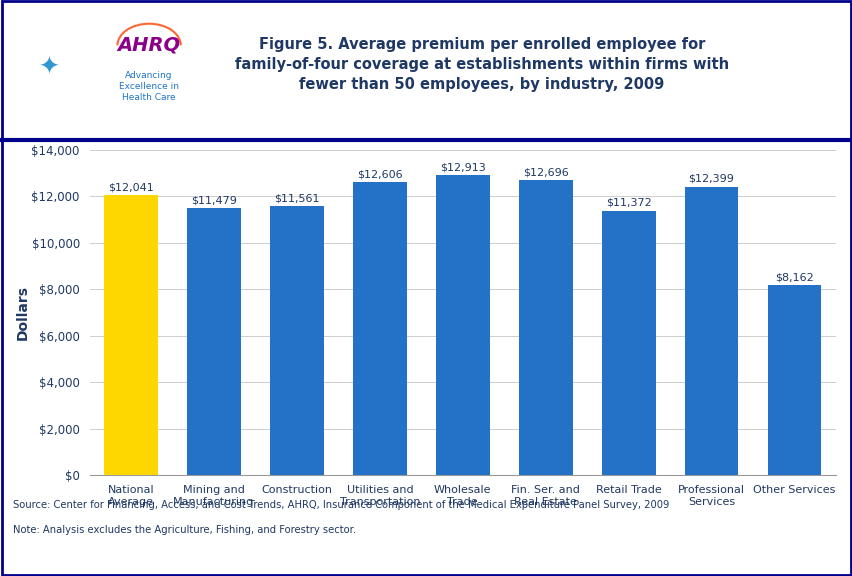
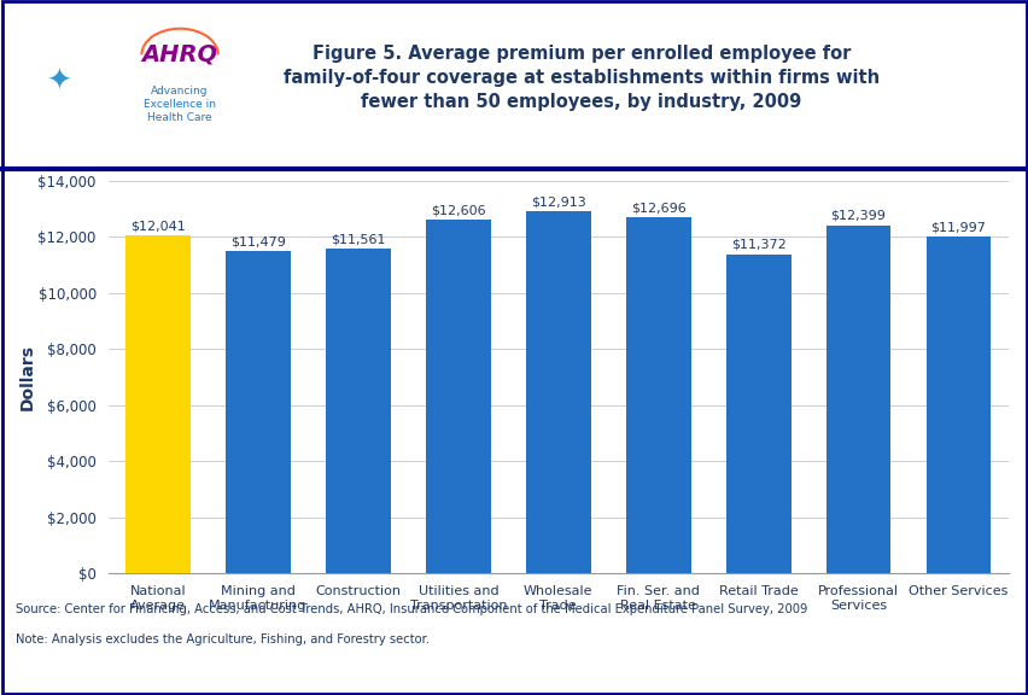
Other Services: $8,162 -> $11,997
